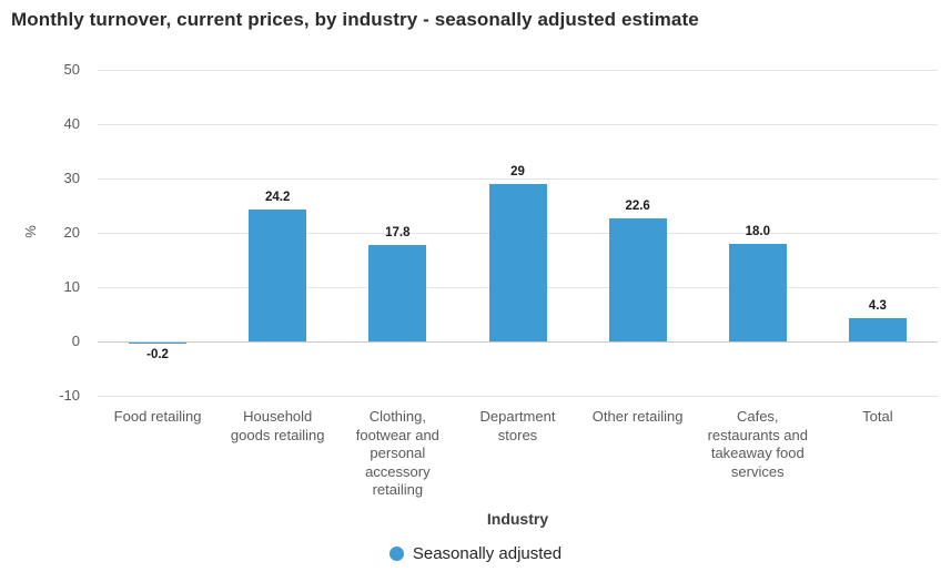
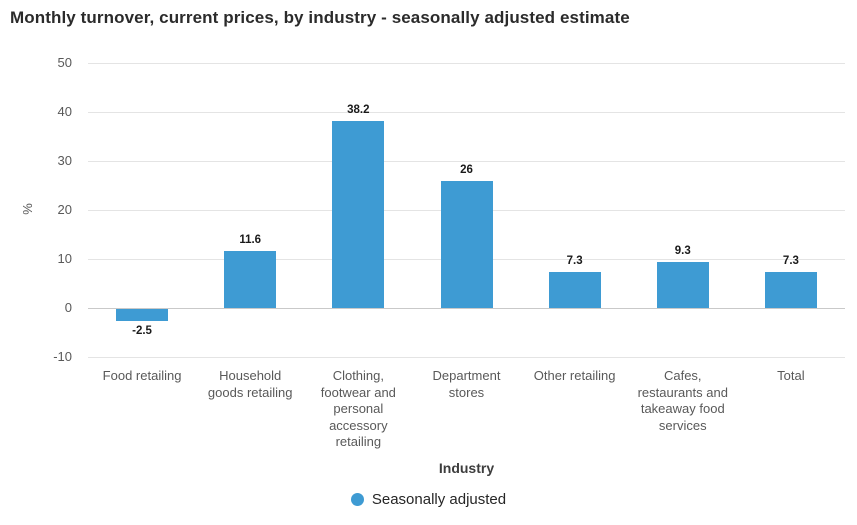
Food retailing: -0.2 -> -2.5
Household goods retailing: 24.2 -> 11.6
Clothing, footwear and personal accessory retailing: 17.8 -> 38.2
Department stores: 29 -> 26
Other retailing: 22.6 -> 7.3
Cafes, restaurants and takeaway food services: 18.0 -> 9.3
Total: 4.3 -> 7.3
